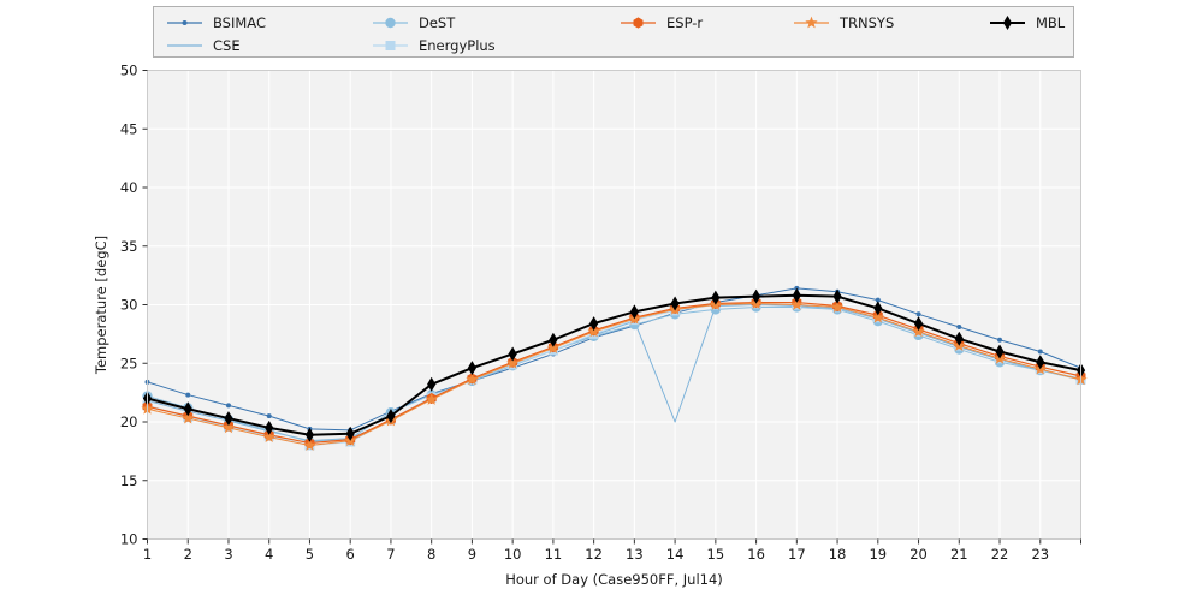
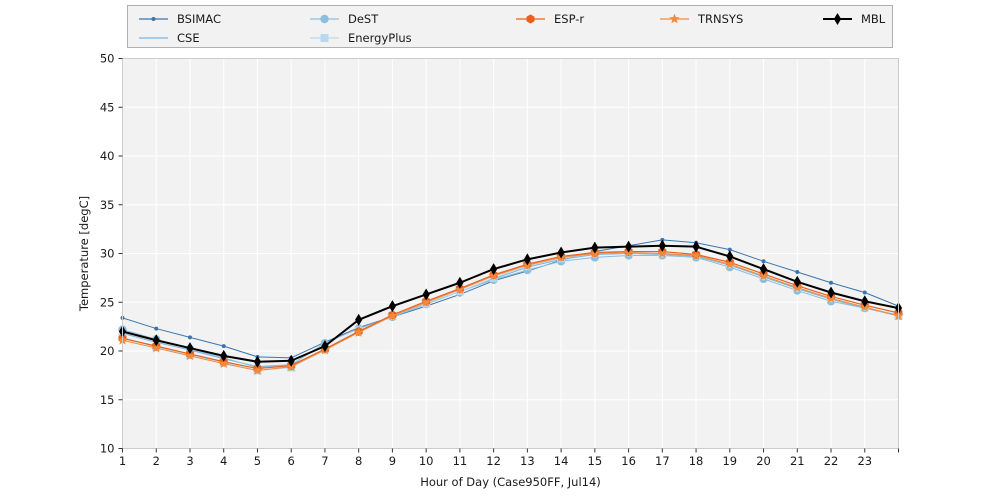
CSE/14: 20 -> 29
